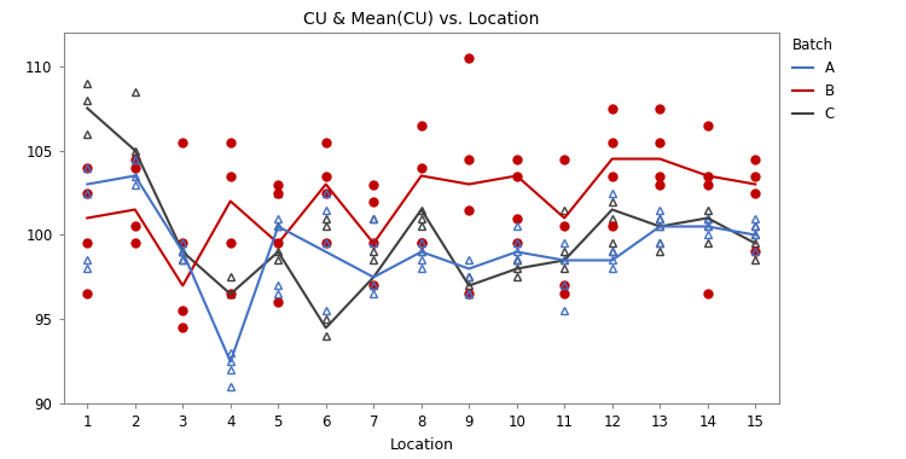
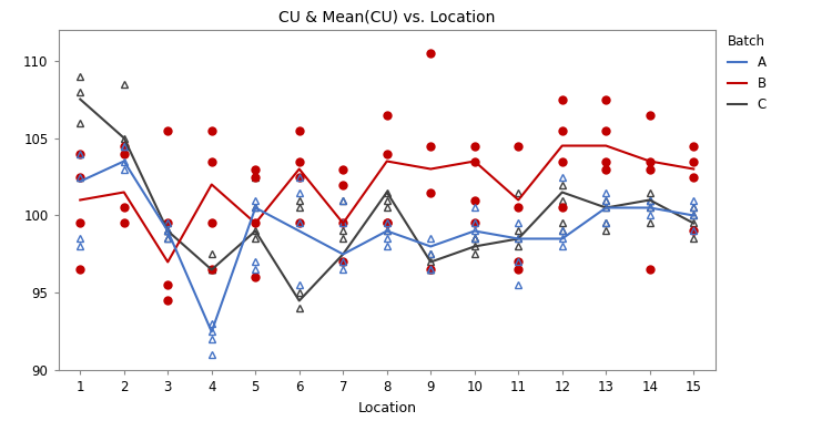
A/1: 103.0 -> 102.2
